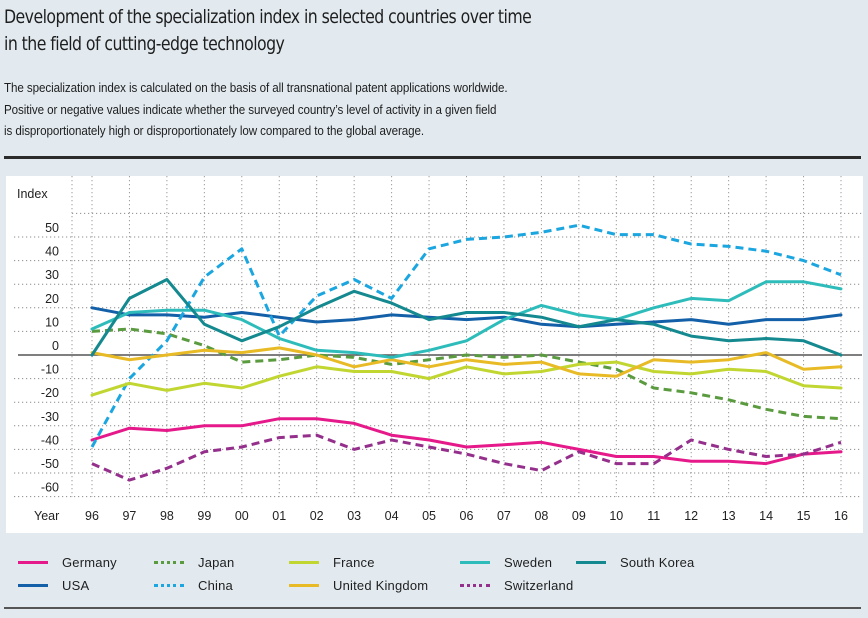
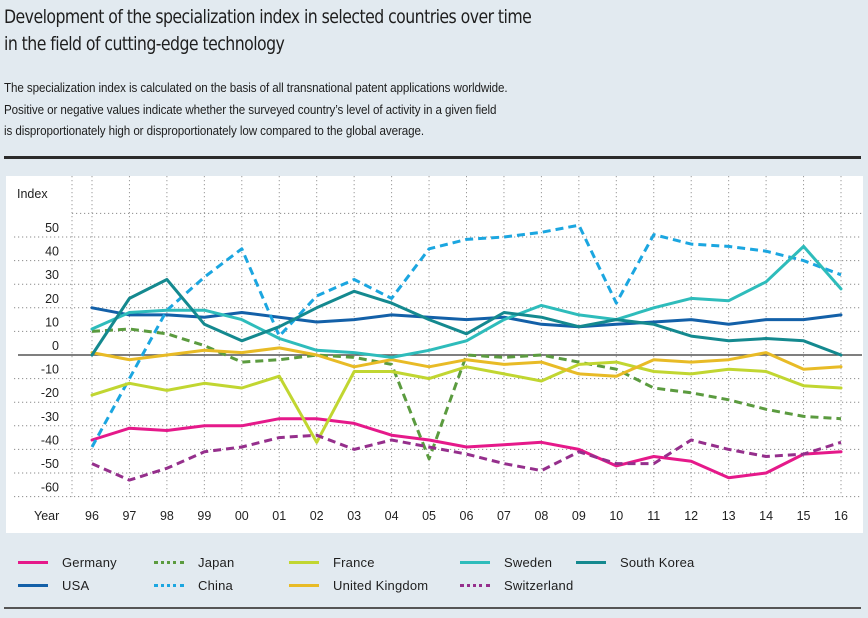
China/98: 6 -> 19
France/02: -5 -> -37
Japan/05: -2 -> -44
South Korea/06: 18 -> 9
France/08: -7 -> -11
Germany/10: -43 -> -47
China/10: 51 -> 22
Germany/13: -45 -> -52
Germany/14: -46 -> -50
Sweden/15: 31 -> 46
